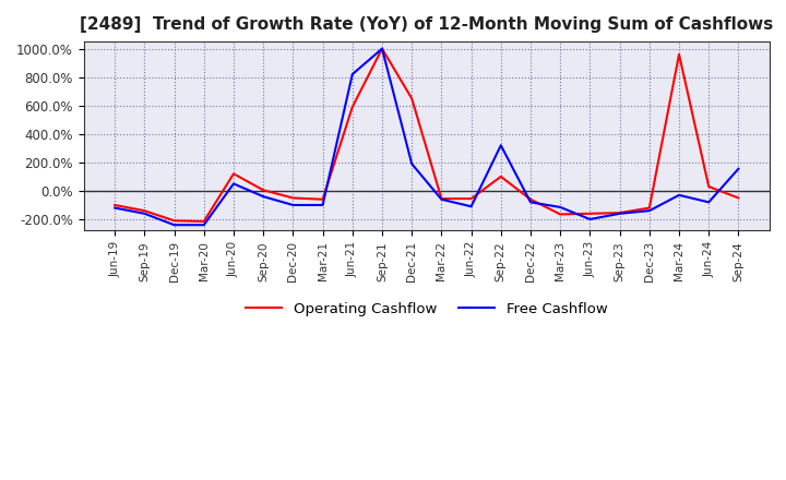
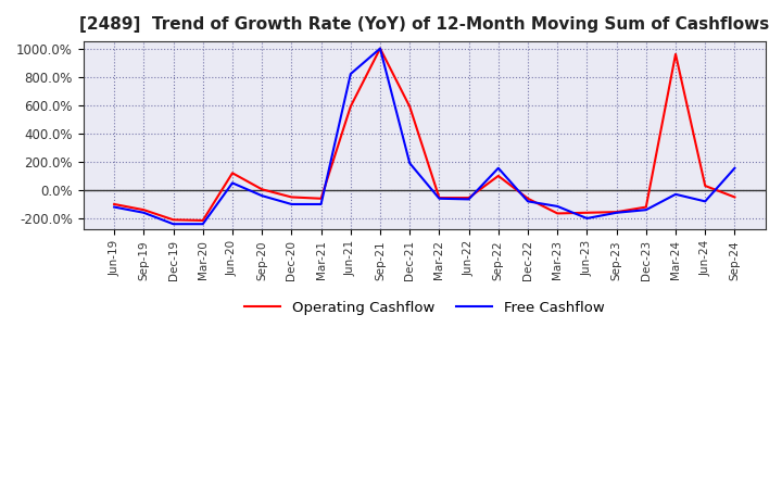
Operating Cashflow/Dec-21: 650% -> 590%
Free Cashflow/Jun-22: -110% -> -60%
Free Cashflow/Sep-22: 320% -> 160%
